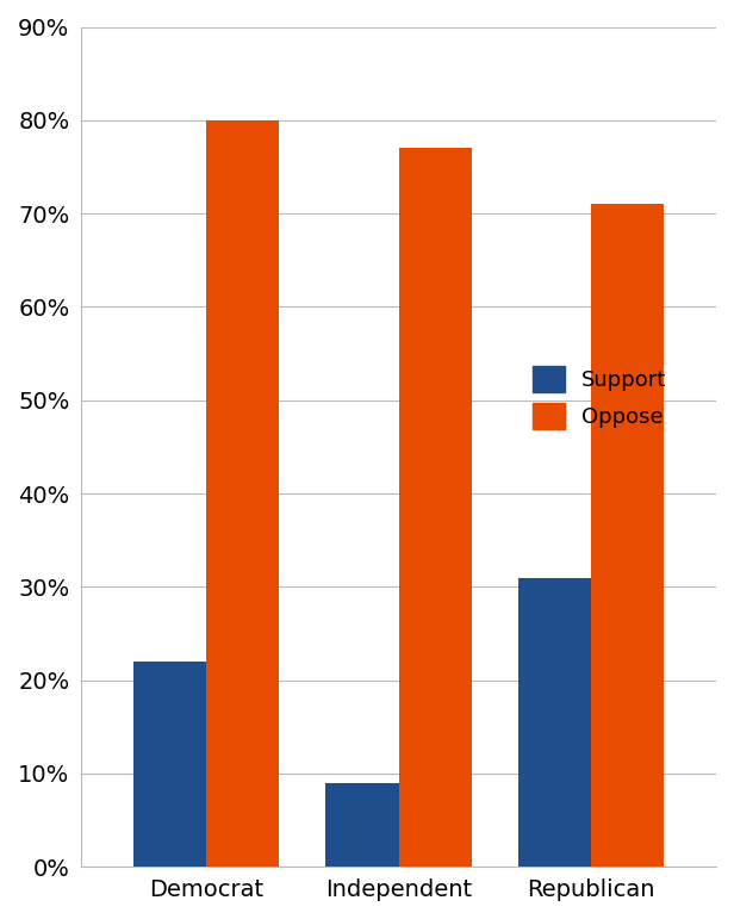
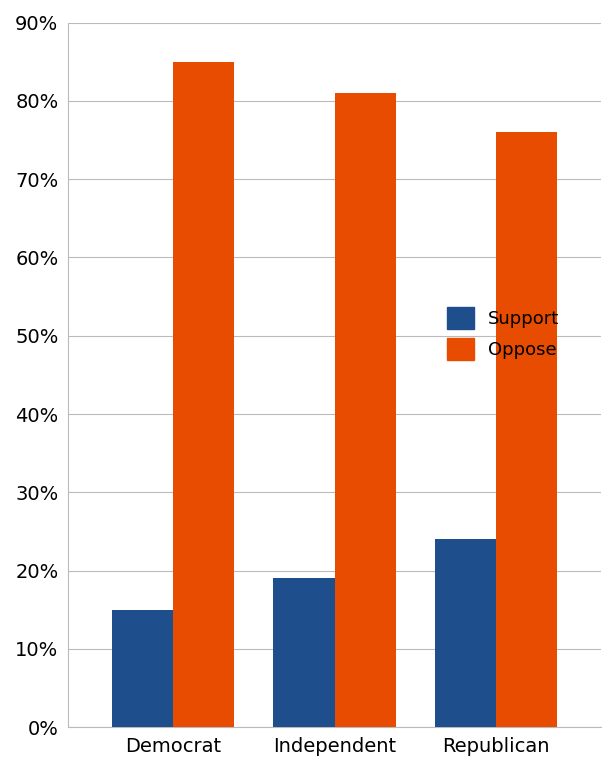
Support/Democrat: 22% -> 15%
Oppose/Democrat: 80% -> 85%
Support/Independent: 9% -> 19%
Oppose/Independent: 77% -> 81%
Support/Republican: 31% -> 24%
Oppose/Republican: 71% -> 76%
